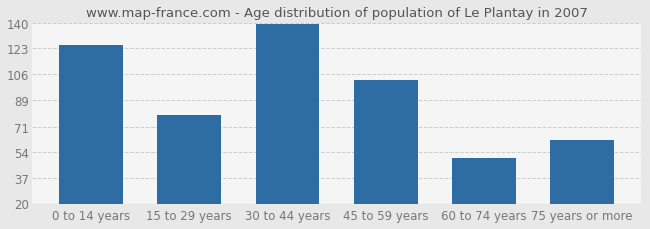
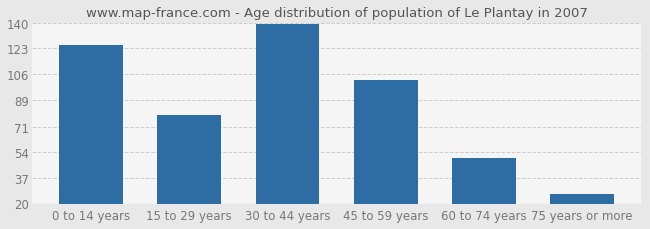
75 years or more: 62 -> 26
